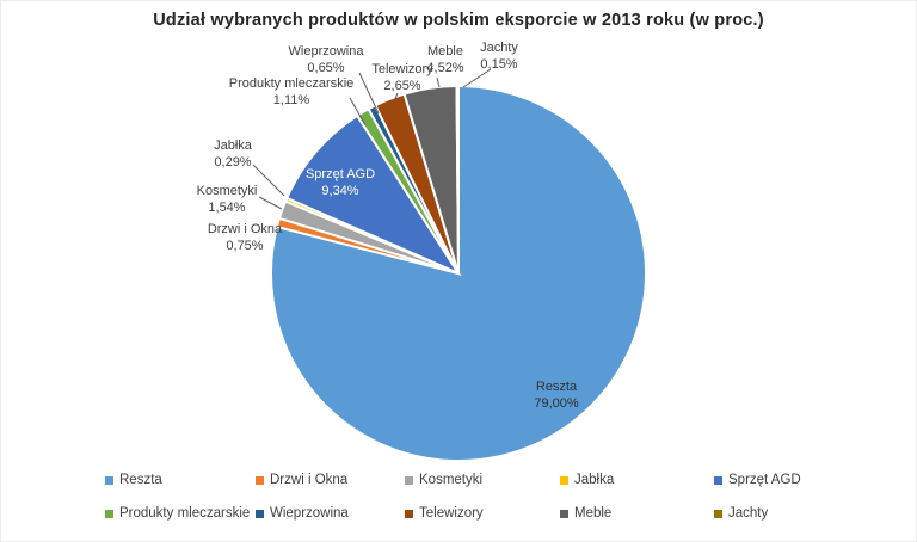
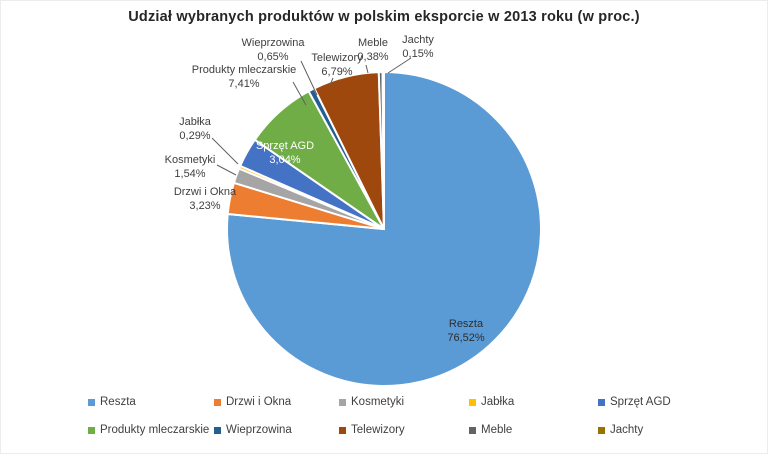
Reszta: 79,00% -> 76,52%
Drzwi i Okna: 0,75% -> 3,23%
Sprzęt AGD: 9,34% -> 3,04%
Produkty mleczarskie: 1,11% -> 7,41%
Telewizory: 2,65% -> 6,79%
Meble: 4,52% -> 0,38%
